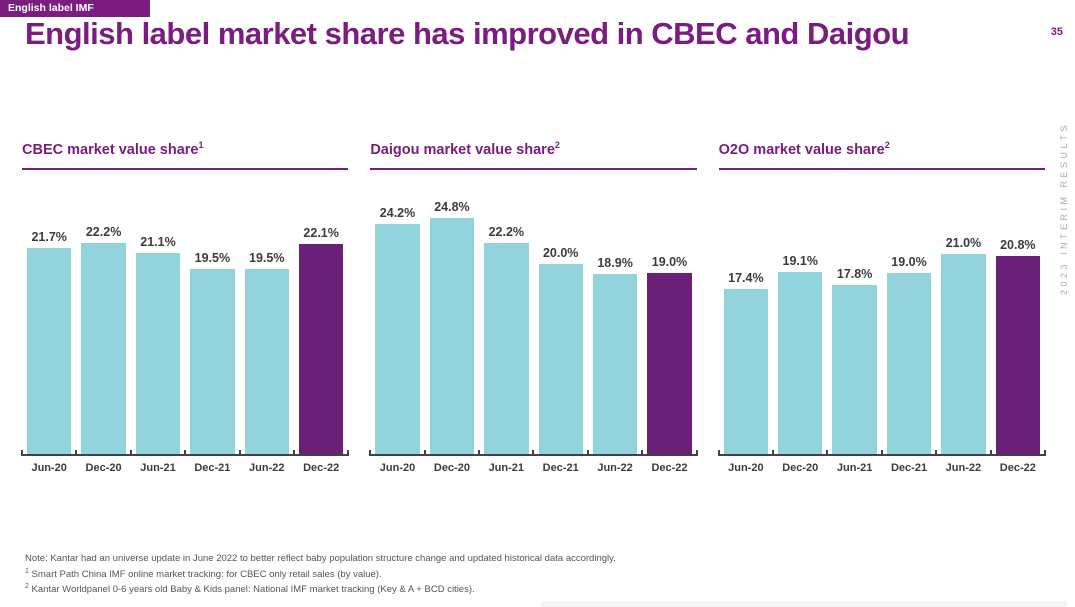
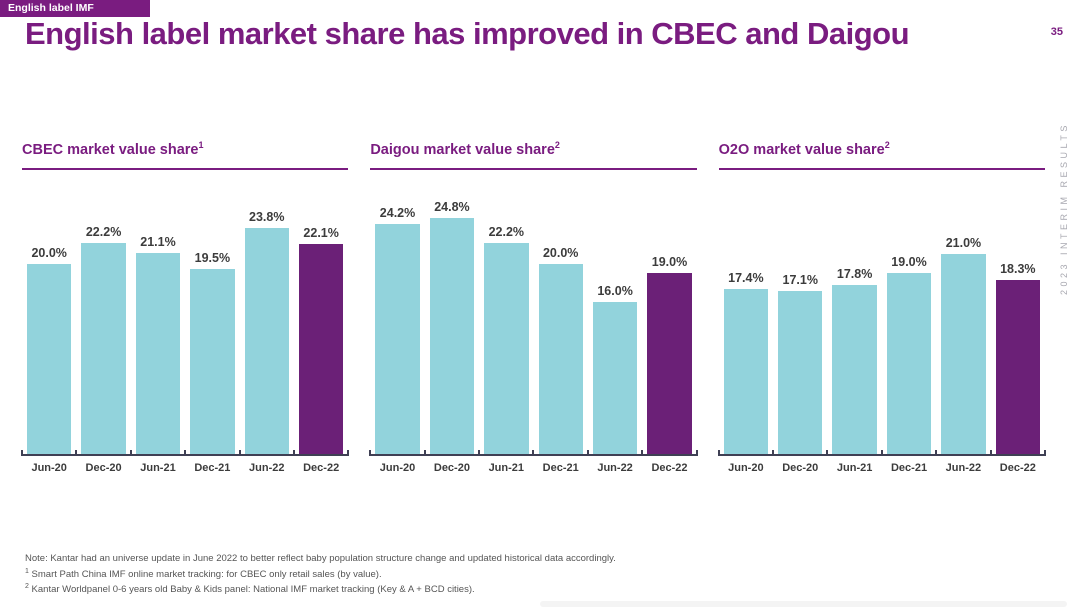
CBEC market value share/Jun-20: 21.7% -> 20.0%
CBEC market value share/Jun-22: 19.5% -> 23.8%
Daigou market value share/Jun-22: 18.9% -> 16.0%
O2O market value share/Dec-20: 19.1% -> 17.1%
O2O market value share/Dec-22: 20.8% -> 18.3%
